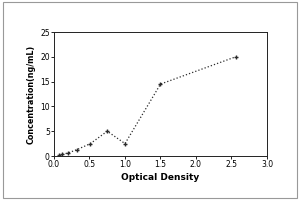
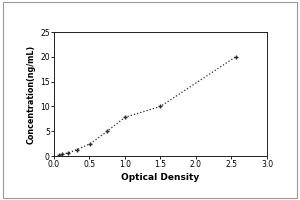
1.0: 2.5 -> 7.8
1.5: 14.5 -> 10.0
